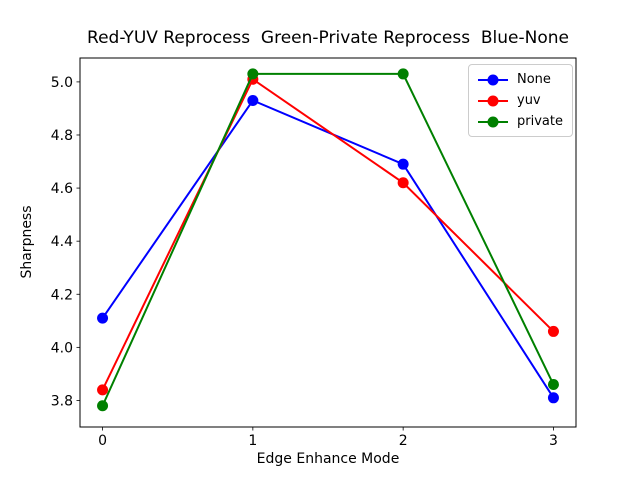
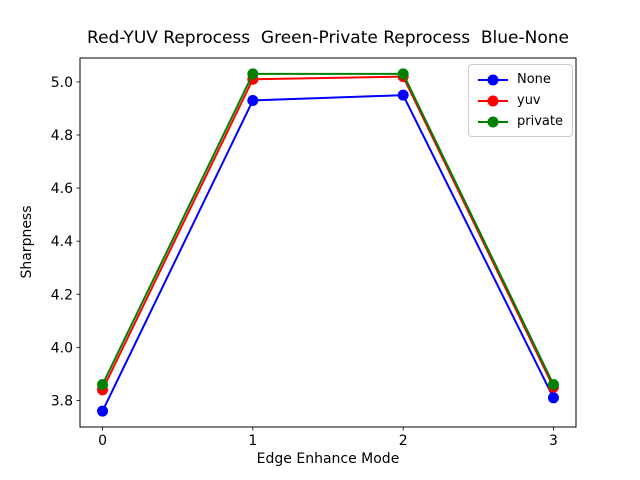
None/0: 4.11 -> 3.76
private/0: 3.78 -> 3.86
None/2: 4.69 -> 4.95
yuv/2: 4.62 -> 5.02
yuv/3: 4.06 -> 3.85
